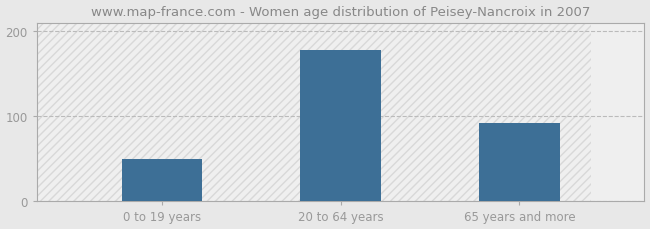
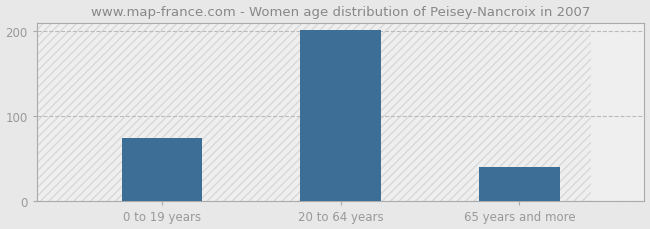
0 to 19 years: 50 -> 75
20 to 64 years: 178 -> 202
65 years and more: 92 -> 40
